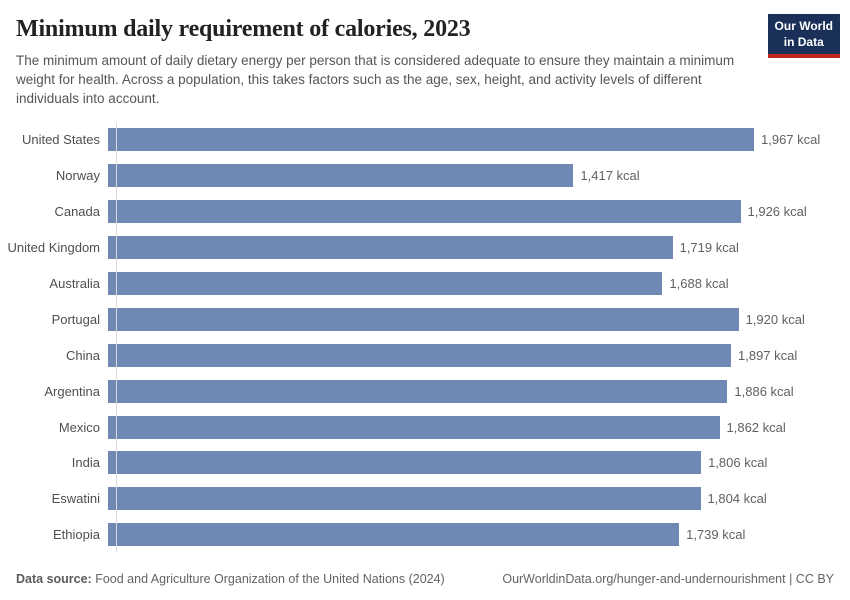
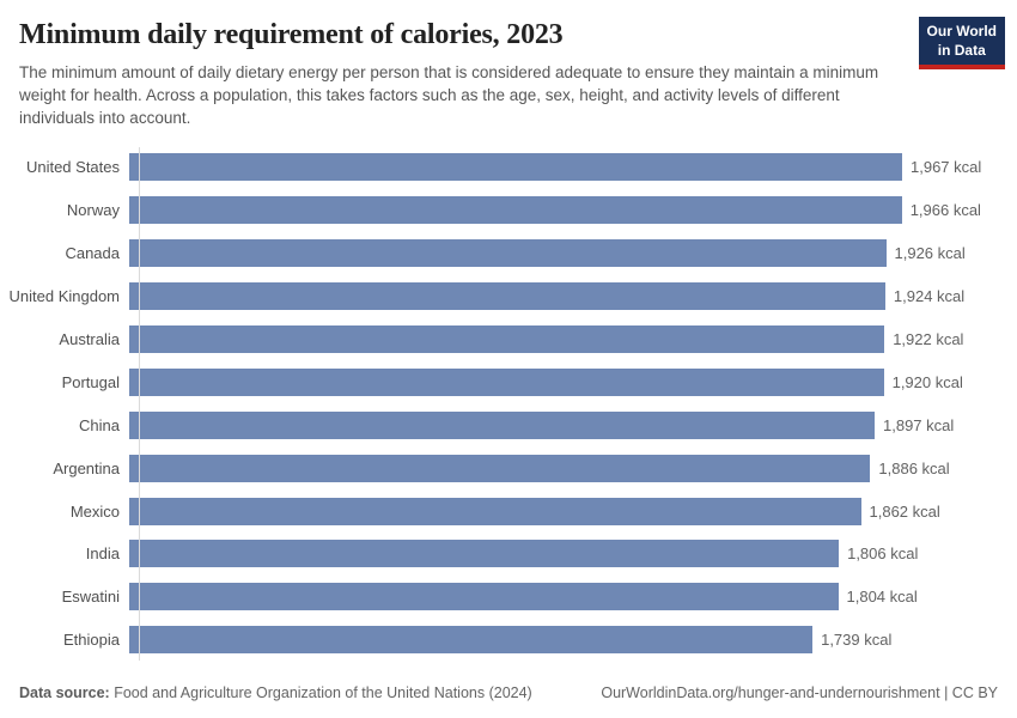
Norway: 1,417 -> 1,966
United Kingdom: 1,719 -> 1,924
Australia: 1,688 -> 1,922
